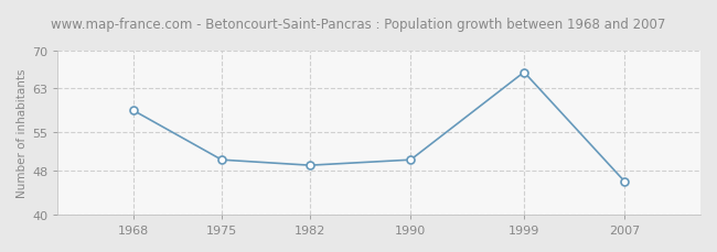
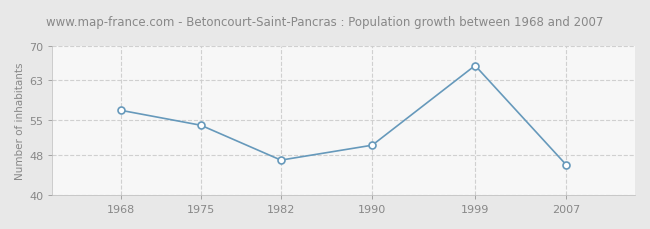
1968: 59 -> 57
1975: 50 -> 54
1982: 49 -> 47
